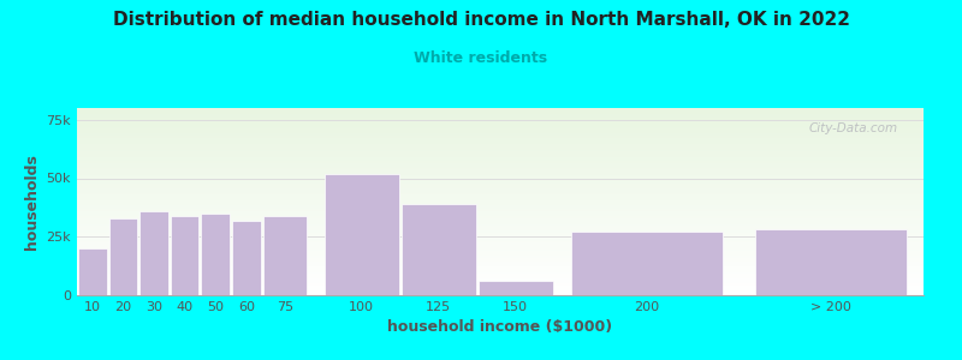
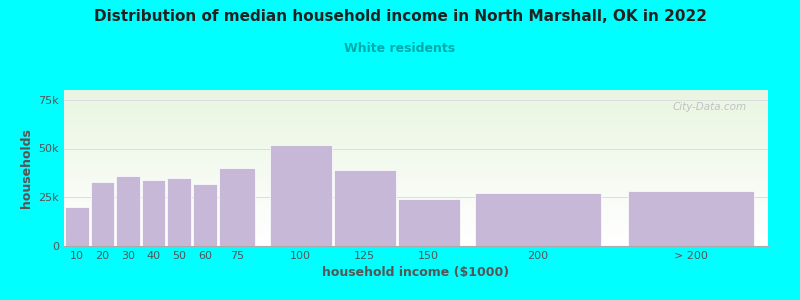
75: 34k -> 40k
150: 6k -> 24k
